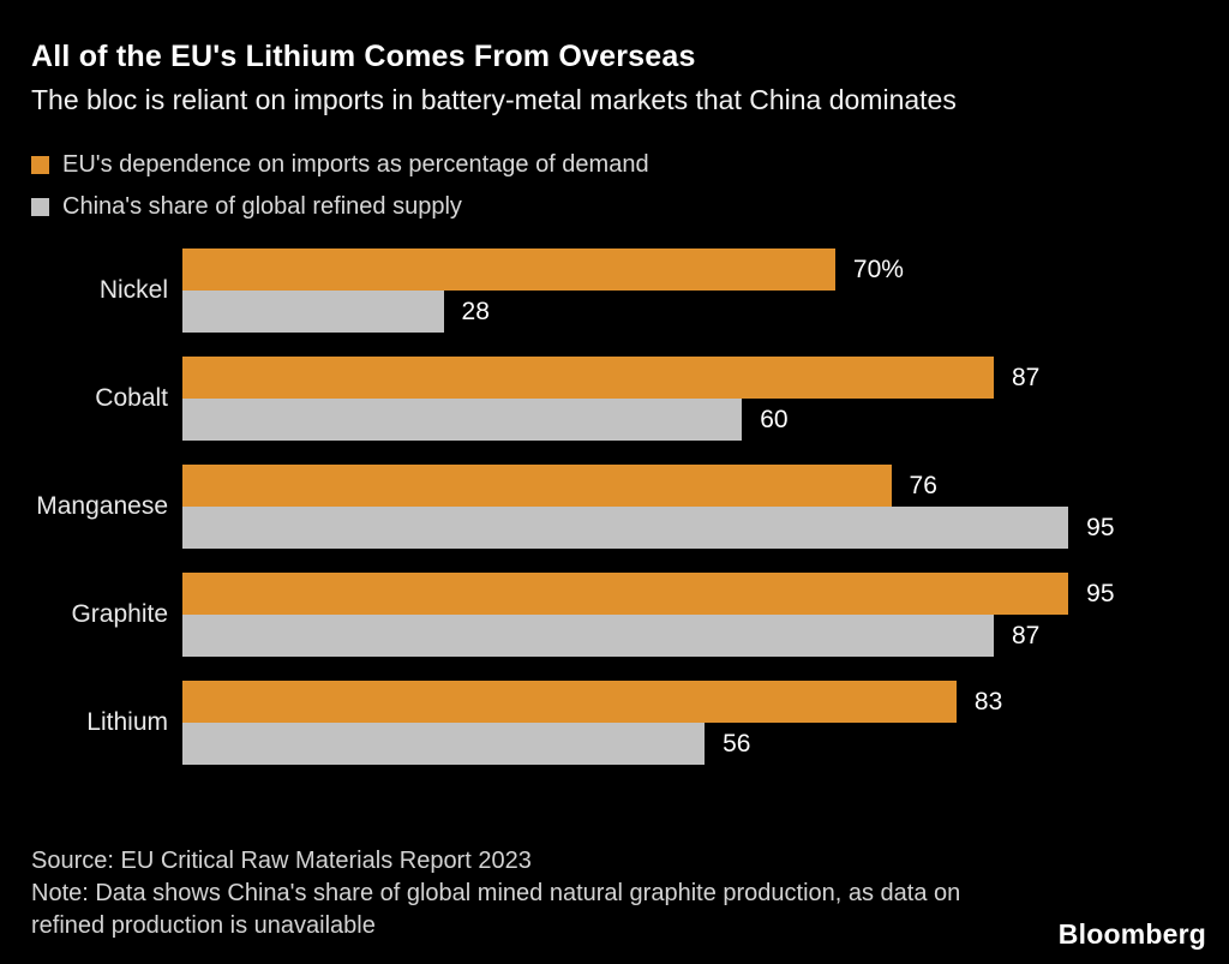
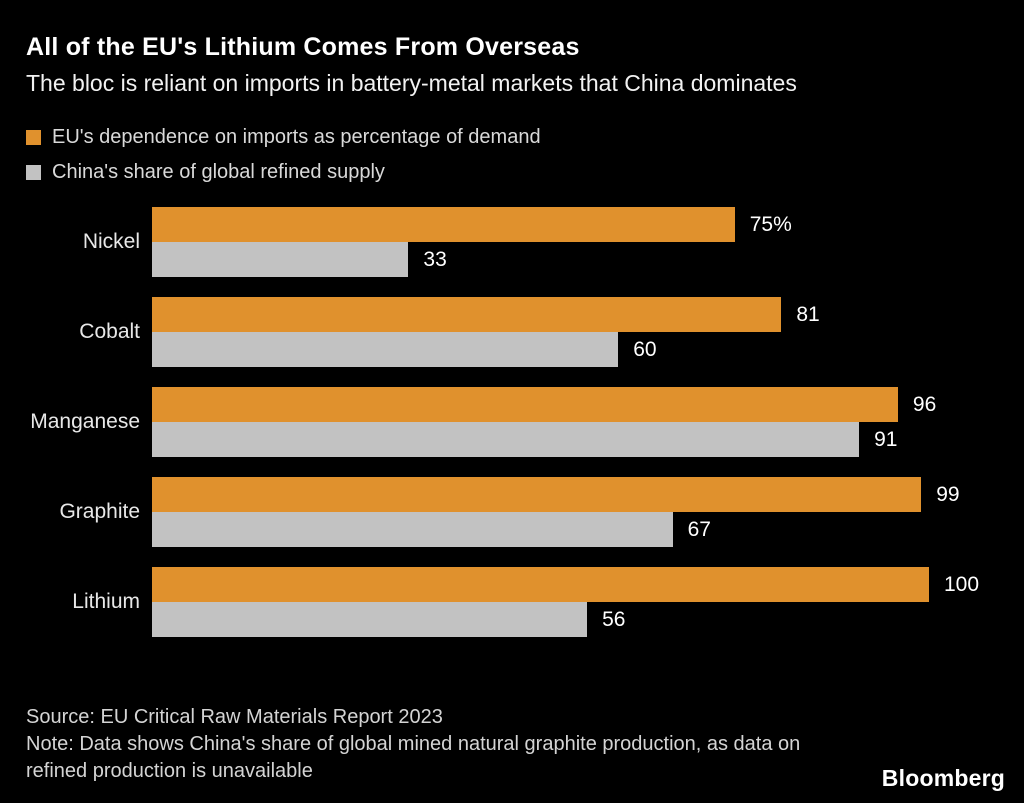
EU's dependence on imports as percentage of demand/Nickel: 70% -> 75%
China's share of global refined supply/Nickel: 28 -> 33
EU's dependence on imports as percentage of demand/Cobalt: 87 -> 81
EU's dependence on imports as percentage of demand/Manganese: 76 -> 96
China's share of global refined supply/Manganese: 95 -> 91
EU's dependence on imports as percentage of demand/Graphite: 95 -> 99
China's share of global refined supply/Graphite: 87 -> 67
EU's dependence on imports as percentage of demand/Lithium: 83 -> 100
